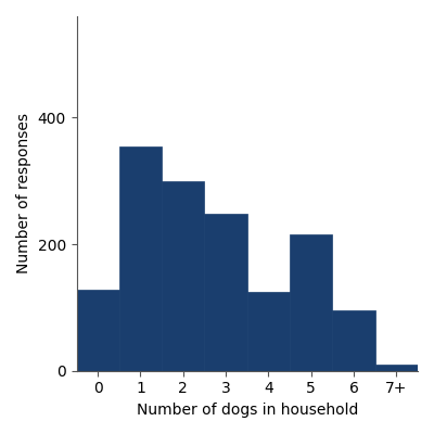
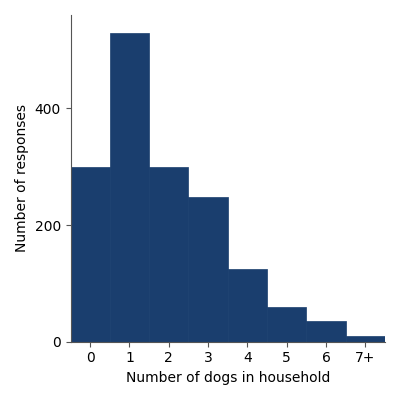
0: 128 -> 300
1: 354 -> 530
5: 216 -> 60
6: 96 -> 35
